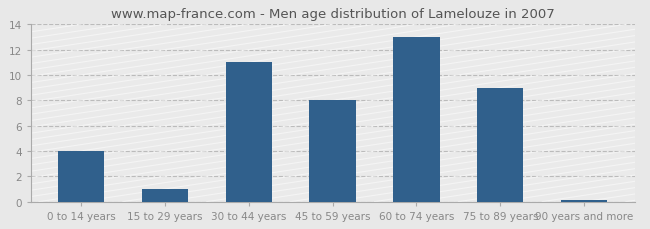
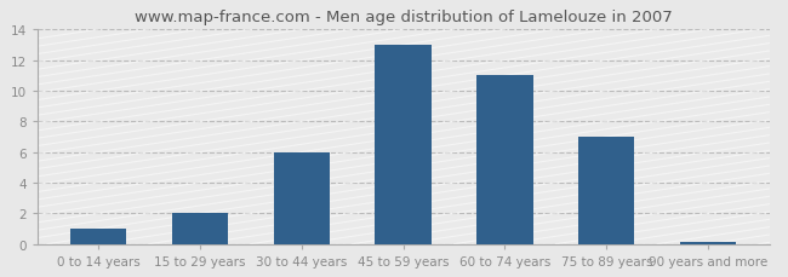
0 to 14 years: 4.0 -> 1.0
15 to 29 years: 1.0 -> 2.0
30 to 44 years: 11.0 -> 6.0
45 to 59 years: 8.0 -> 13.0
60 to 74 years: 13.0 -> 11.0
75 to 89 years: 9.0 -> 7.0
